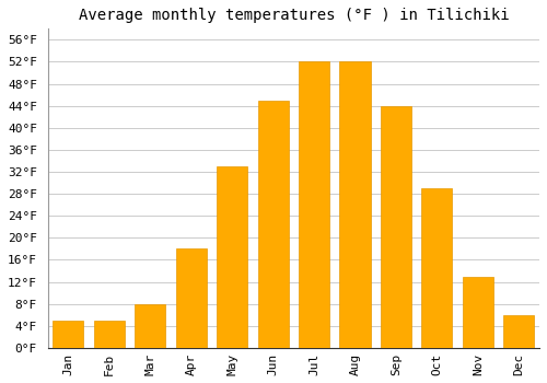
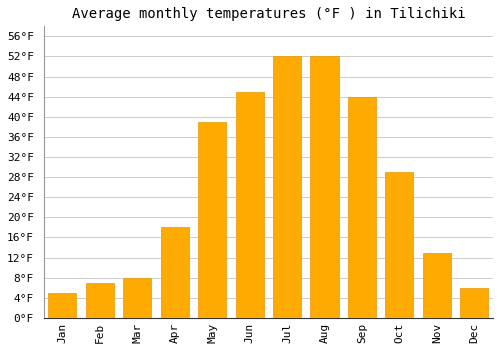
Feb: 5°F -> 7°F
May: 33°F -> 39°F
